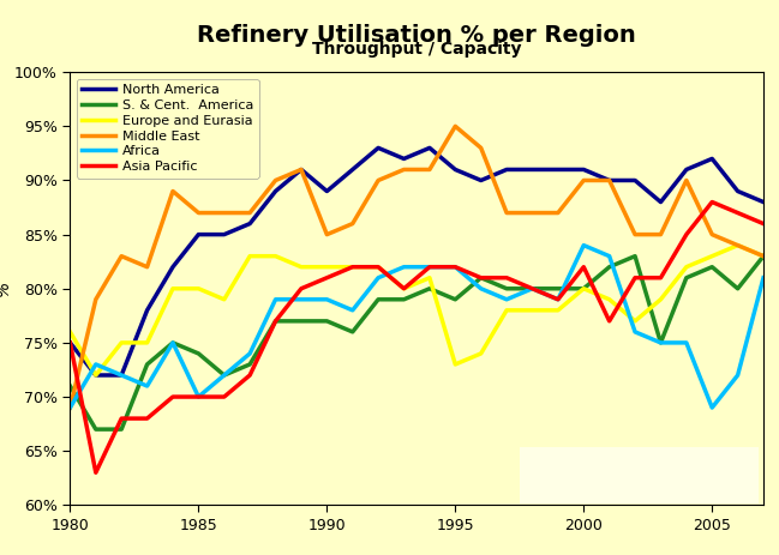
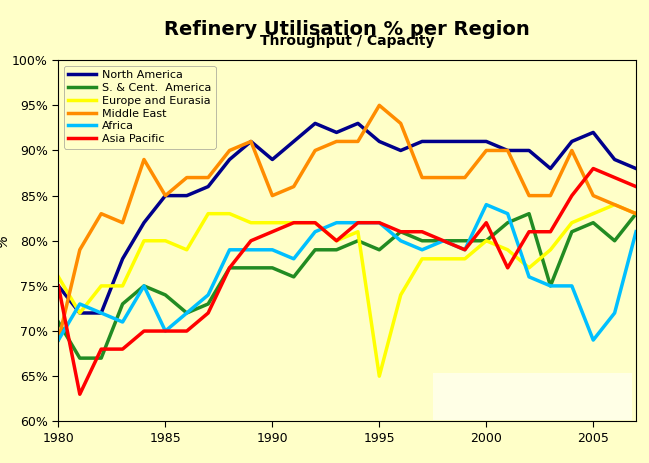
Middle East/1985: 87% -> 85%
Europe and Eurasia/1995: 73% -> 65%
